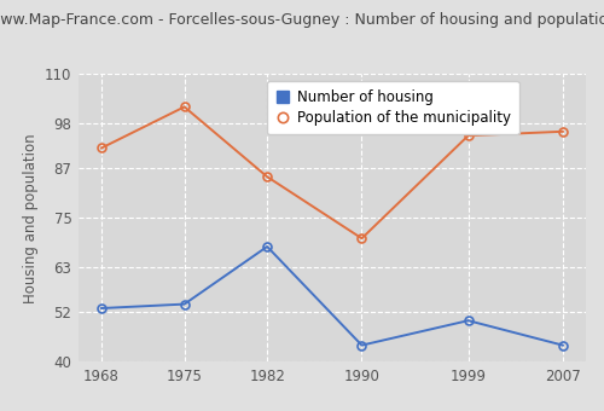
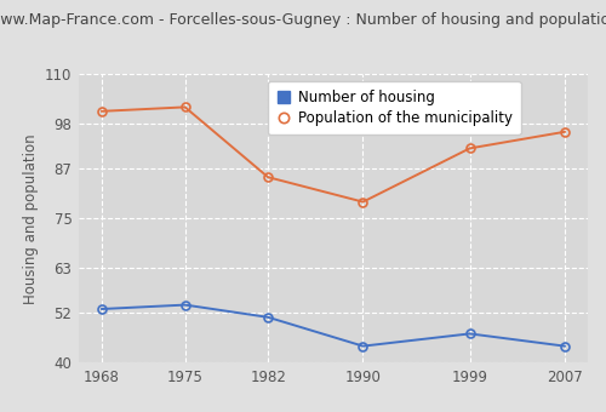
Population of the municipality/1968: 92 -> 101
Number of housing/1982: 68 -> 51
Population of the municipality/1990: 70 -> 79
Number of housing/1999: 50 -> 47
Population of the municipality/1999: 95 -> 92
